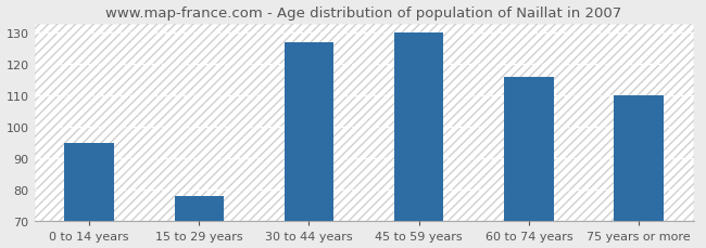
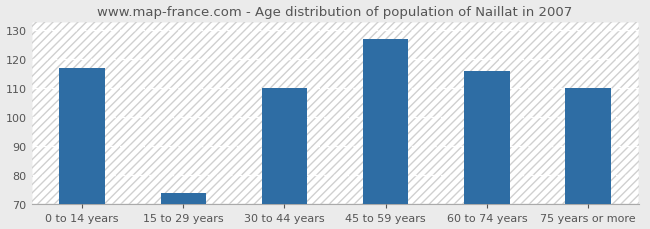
0 to 14 years: 95 -> 117
15 to 29 years: 78 -> 74
30 to 44 years: 127 -> 110
45 to 59 years: 130 -> 127
